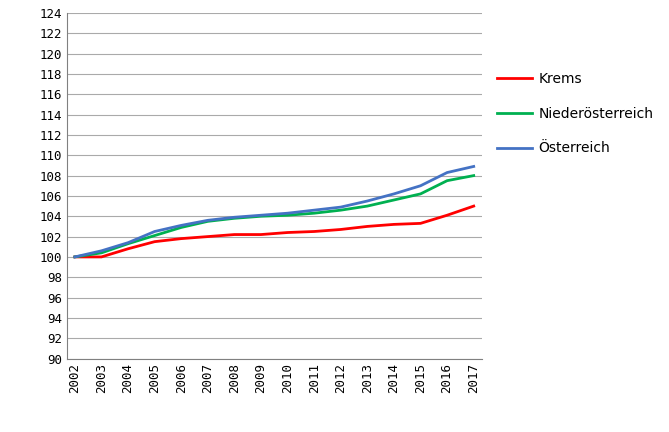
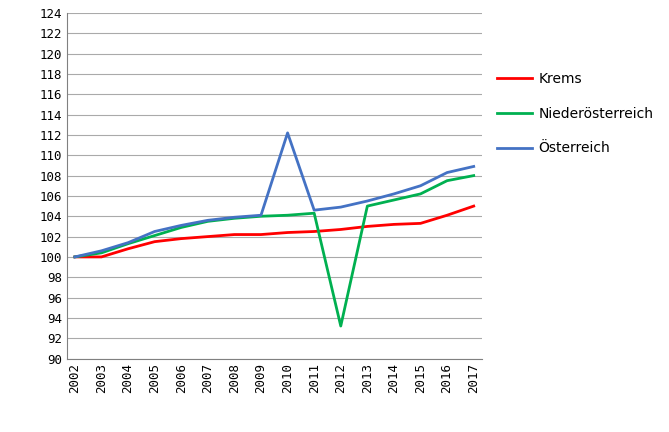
Österreich/2010: 104.3 -> 112.2
Niederösterreich/2012: 104.6 -> 93.2
